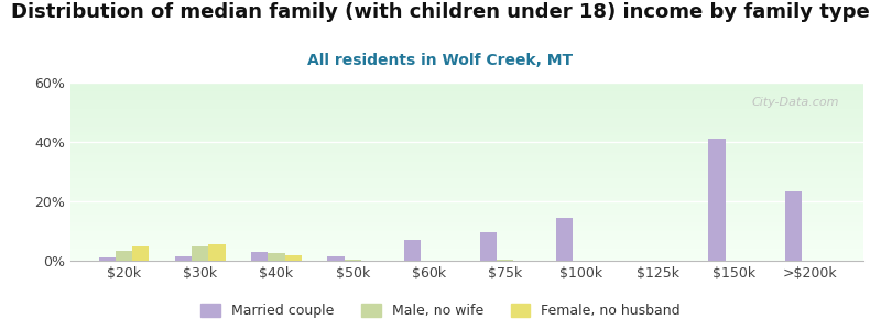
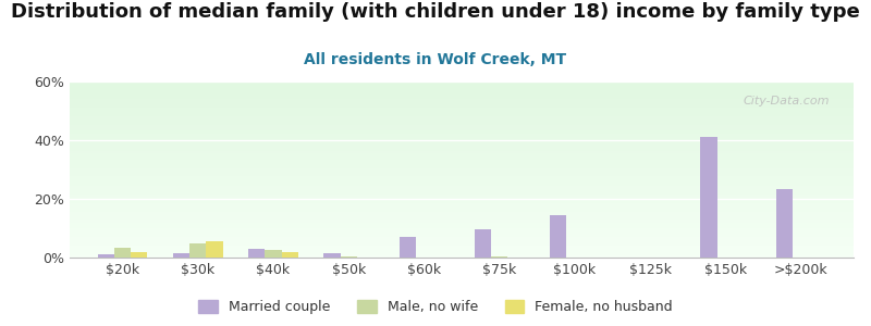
Female, no husband/$20k: 5.0% -> 2.0%
